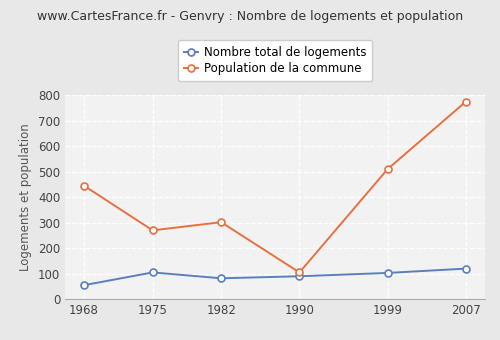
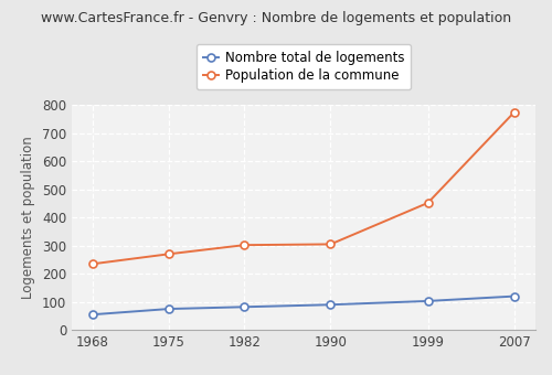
Population de la commune/1968: 445 -> 235
Nombre total de logements/1975: 105 -> 75
Population de la commune/1990: 105 -> 305
Population de la commune/1999: 510 -> 452
